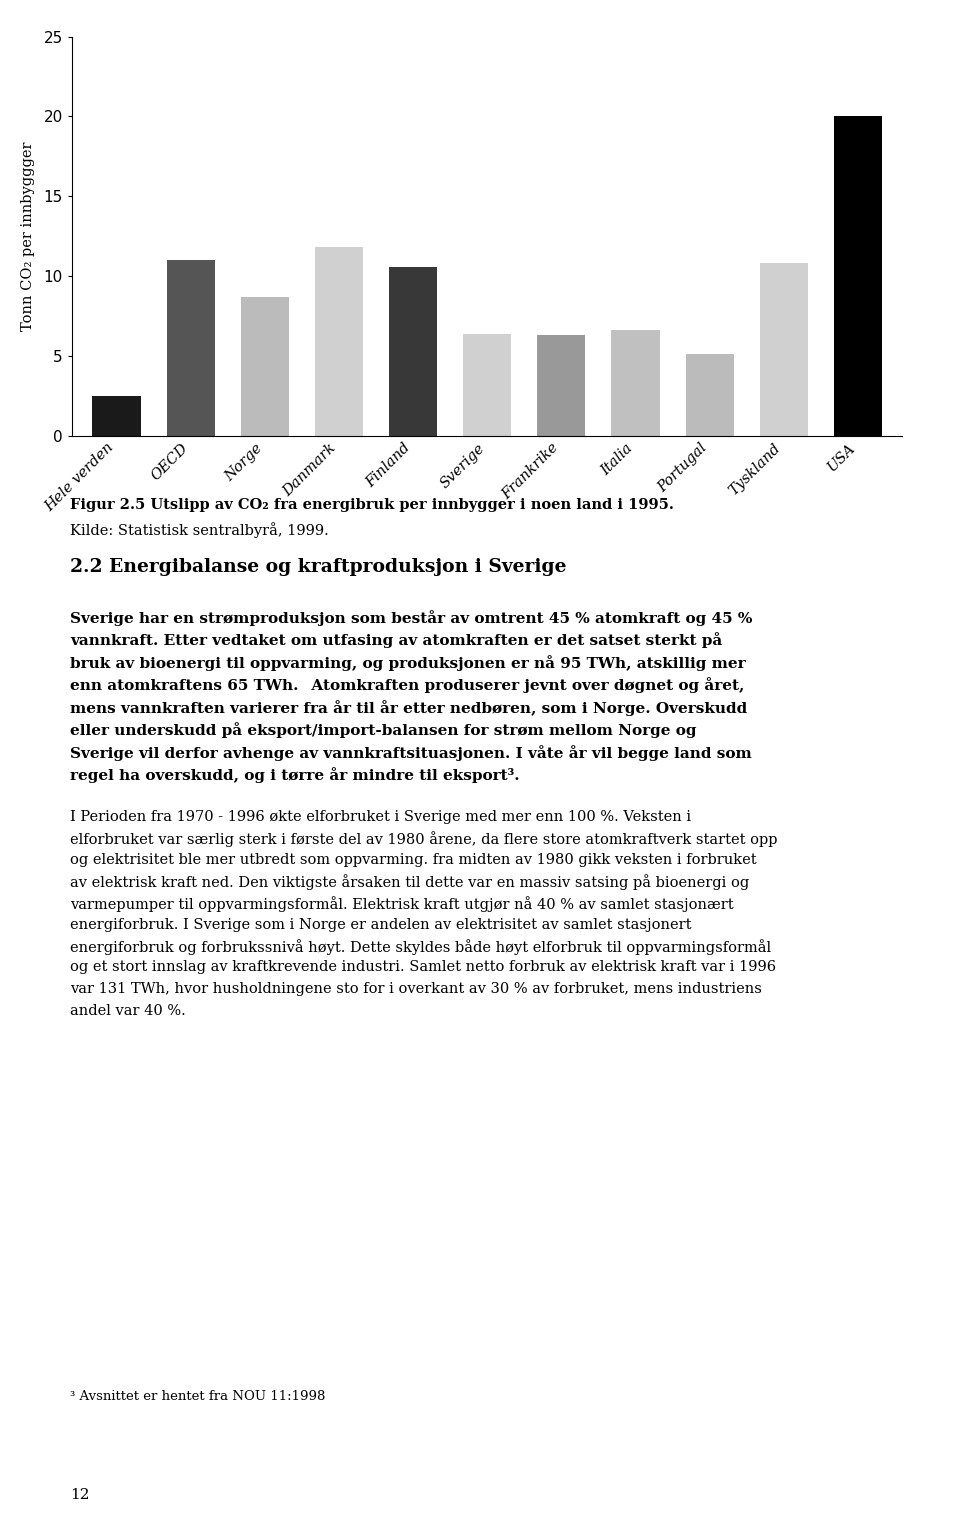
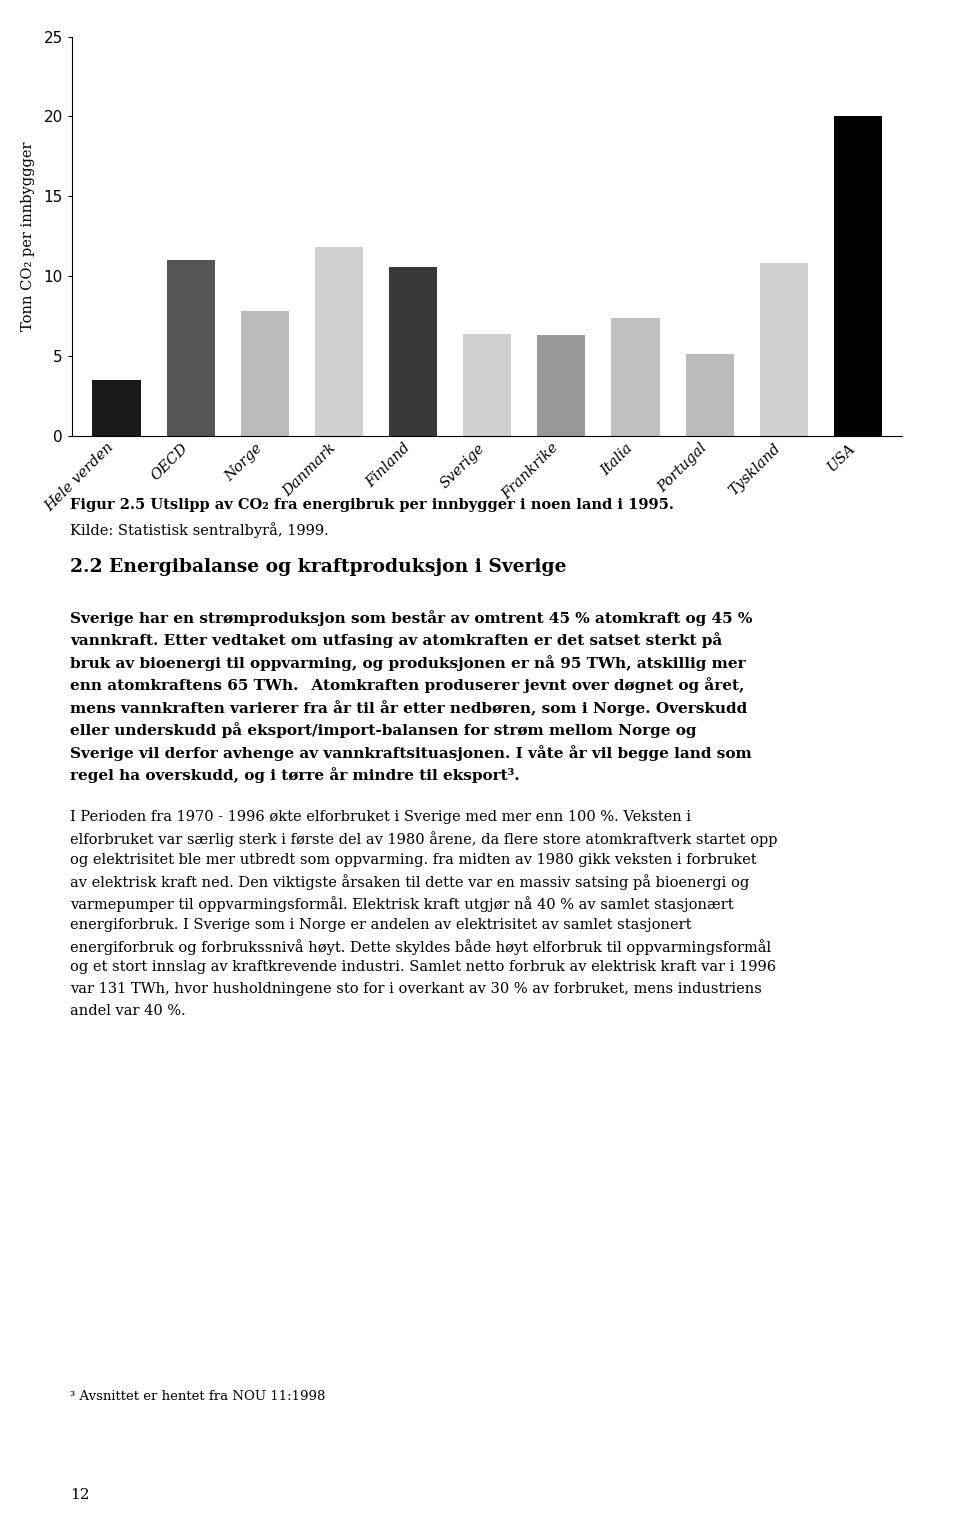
Hele verden: 2.5 -> 3.5
Norge: 8.7 -> 7.8
Italia: 6.6 -> 7.4
